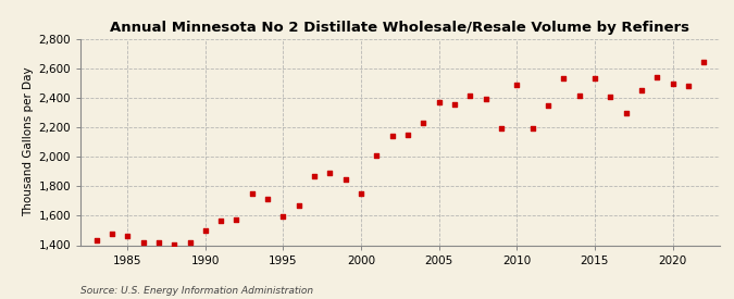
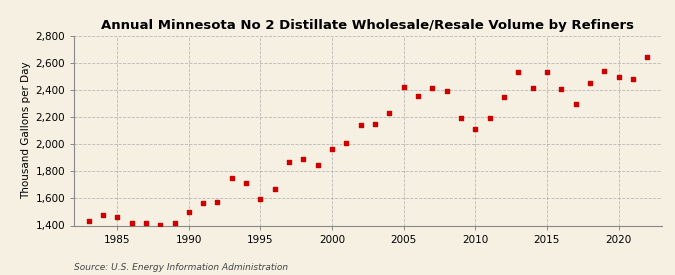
2000: 1,750 -> 1,960
2005: 2,370 -> 2,420
2010: 2,490 -> 2,120
